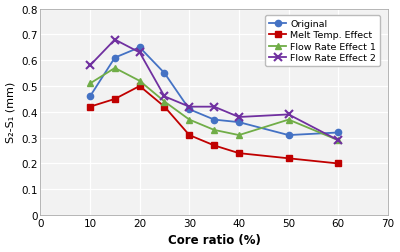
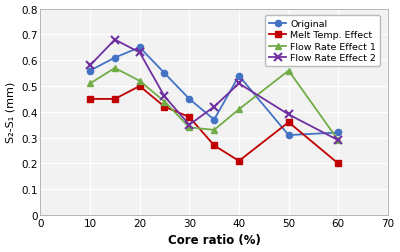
Original/10: 0.46 -> 0.56
Melt Temp. Effect/10: 0.42 -> 0.45
Original/30: 0.41 -> 0.45
Melt Temp. Effect/30: 0.31 -> 0.38
Flow Rate Effect 1/30: 0.37 -> 0.34
Flow Rate Effect 2/30: 0.42 -> 0.35
Original/40: 0.36 -> 0.54
Melt Temp. Effect/40: 0.24 -> 0.21
Flow Rate Effect 1/40: 0.31 -> 0.41
Flow Rate Effect 2/40: 0.38 -> 0.51
Melt Temp. Effect/50: 0.22 -> 0.36
Flow Rate Effect 1/50: 0.37 -> 0.56
